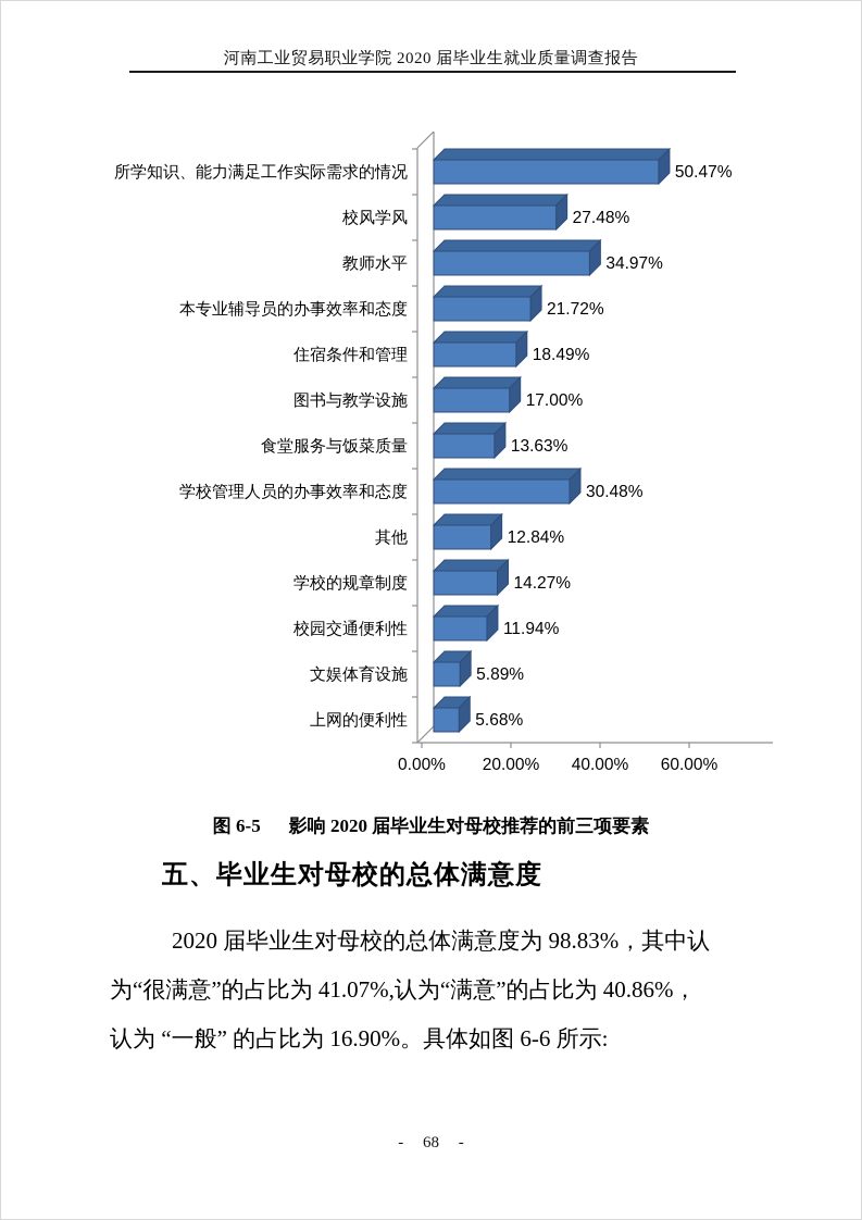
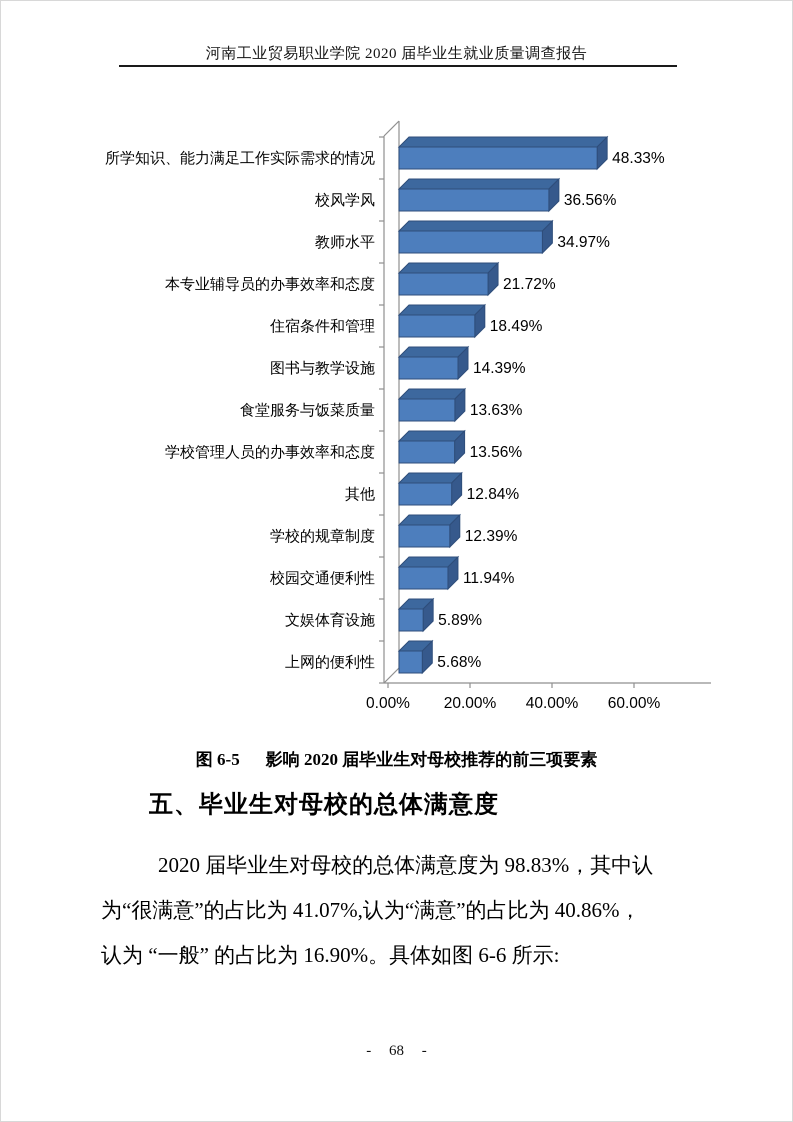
所学知识、能力满足工作实际需求的情况: 50.47% -> 48.33%
校风学风: 27.48% -> 36.56%
图书与教学设施: 17.00% -> 14.39%
学校管理人员的办事效率和态度: 30.48% -> 13.56%
学校的规章制度: 14.27% -> 12.39%
